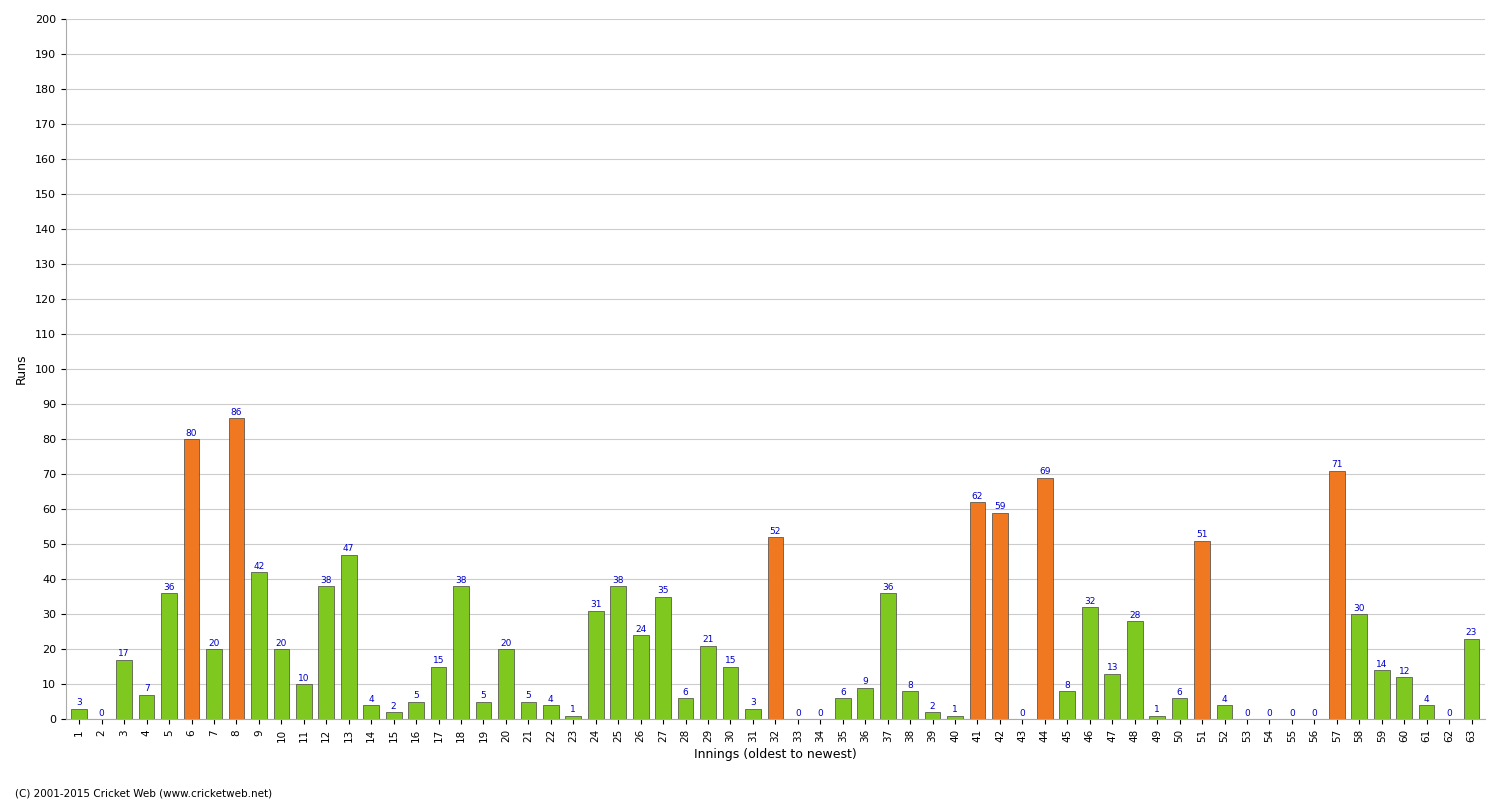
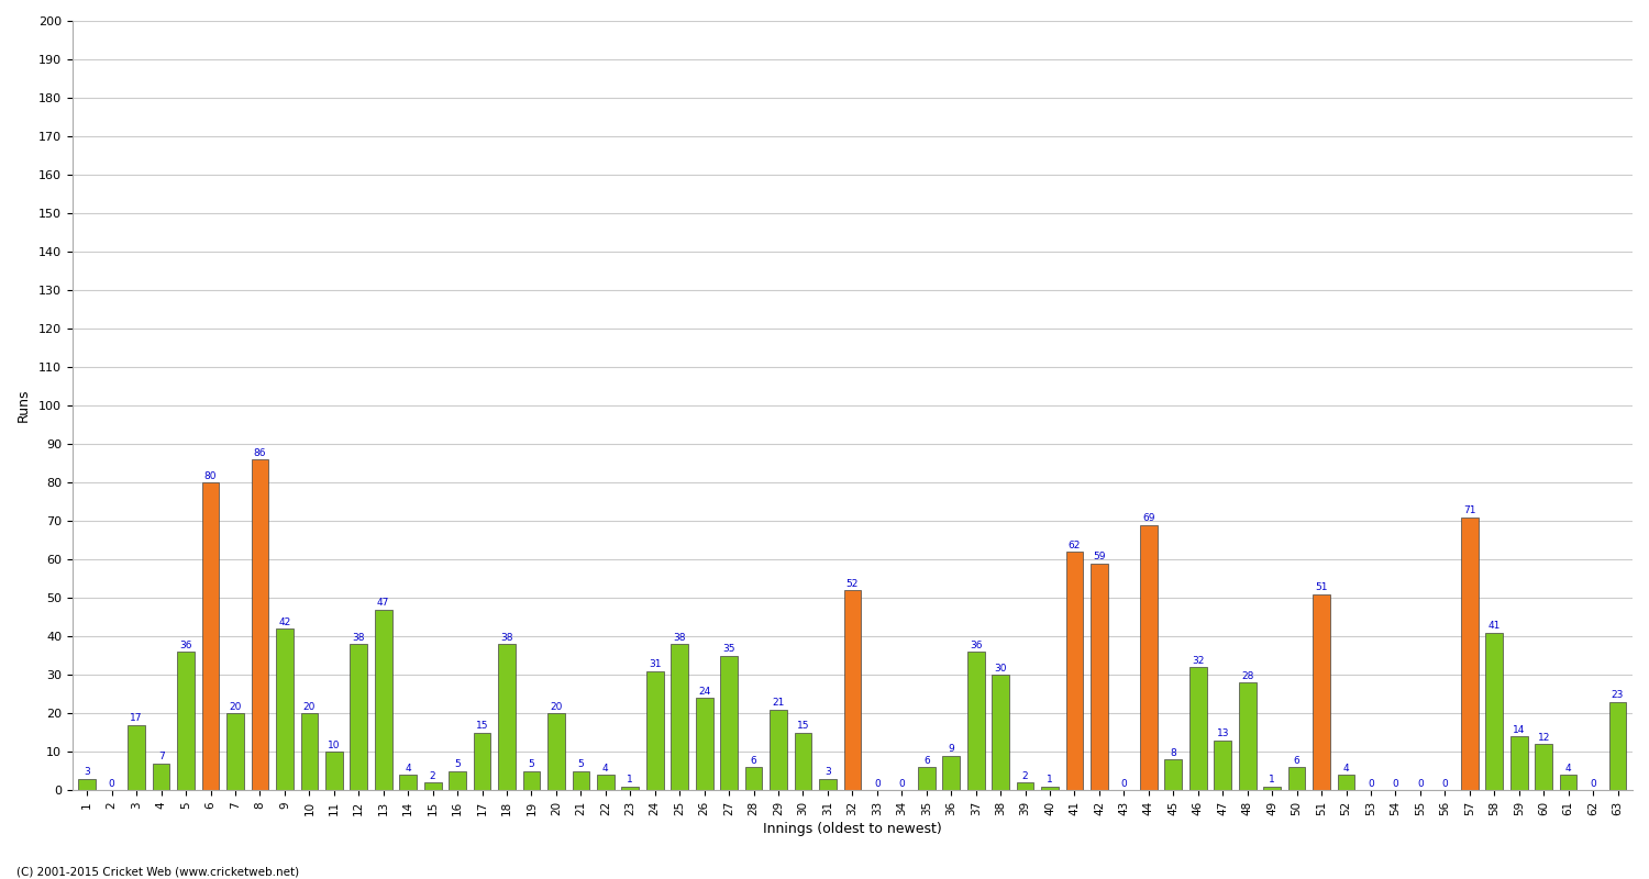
38: 8 -> 30
58: 30 -> 41
